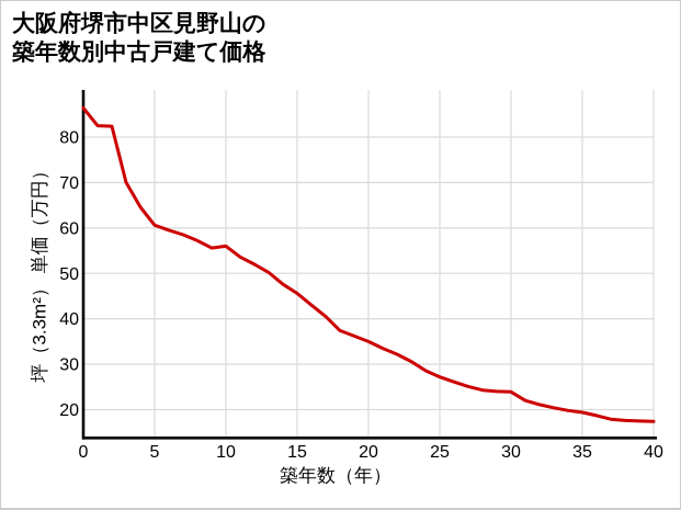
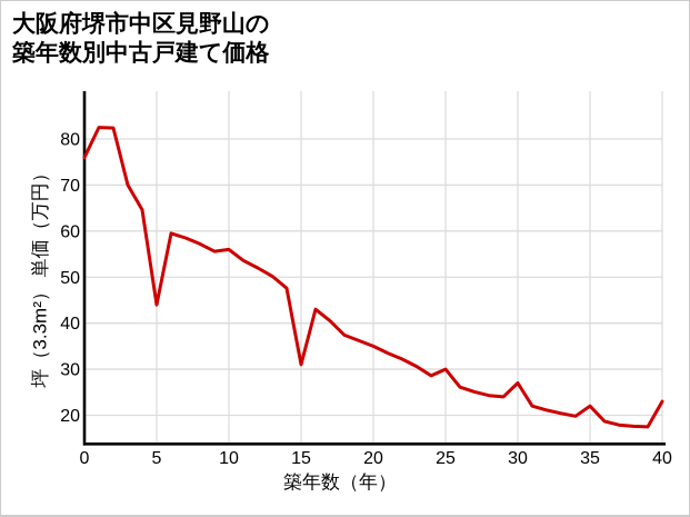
0: 86 -> 76
5: 61 -> 44
15: 46 -> 31
25: 27 -> 30
30: 24 -> 27
35: 19 -> 22
40: 17 -> 23
